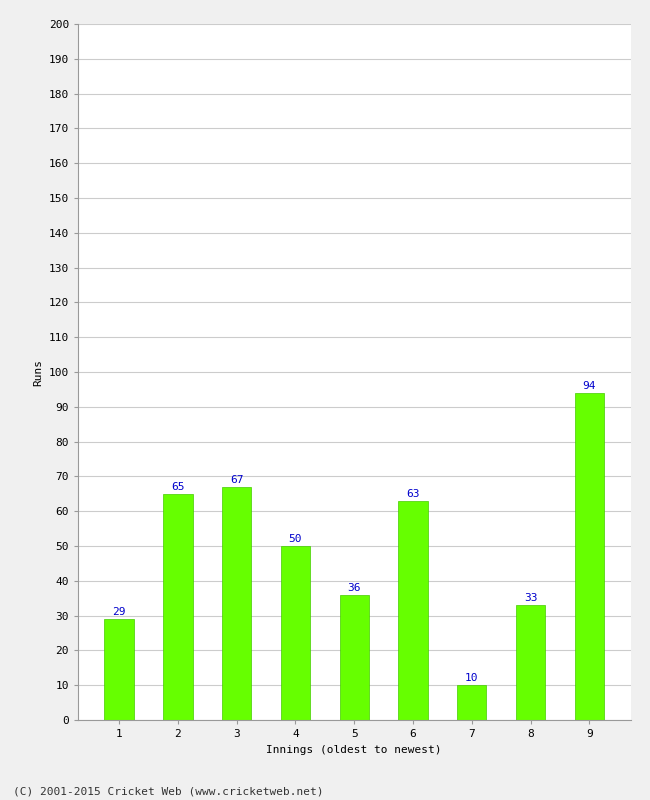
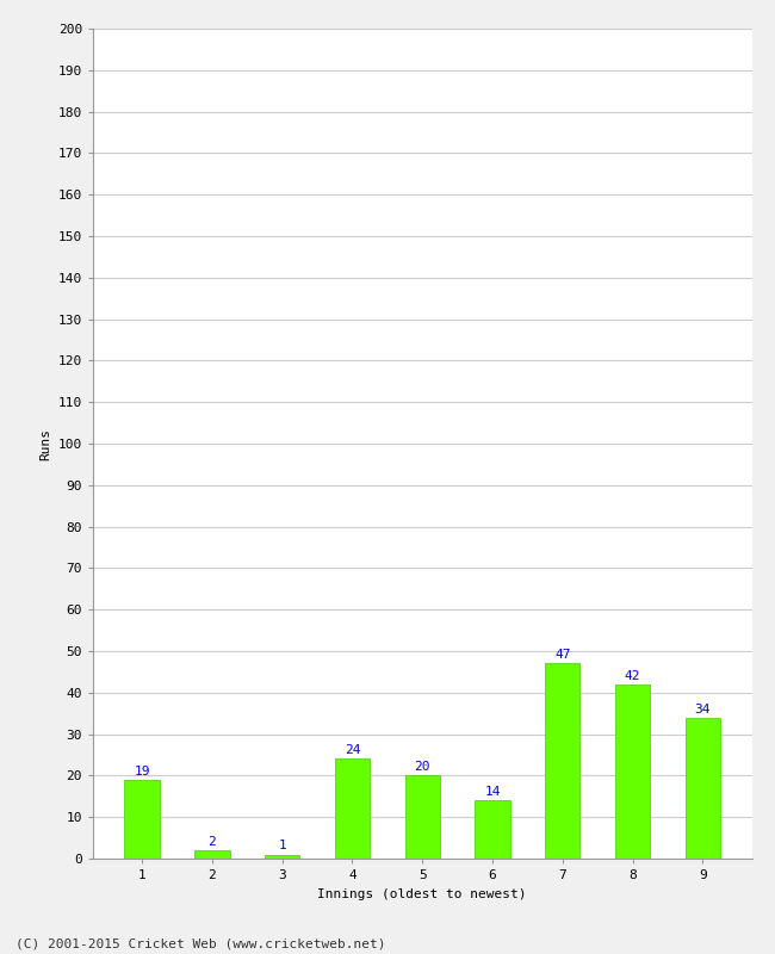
1: 29 -> 19
2: 65 -> 2
3: 67 -> 1
4: 50 -> 24
5: 36 -> 20
6: 63 -> 14
7: 10 -> 47
8: 33 -> 42
9: 94 -> 34
